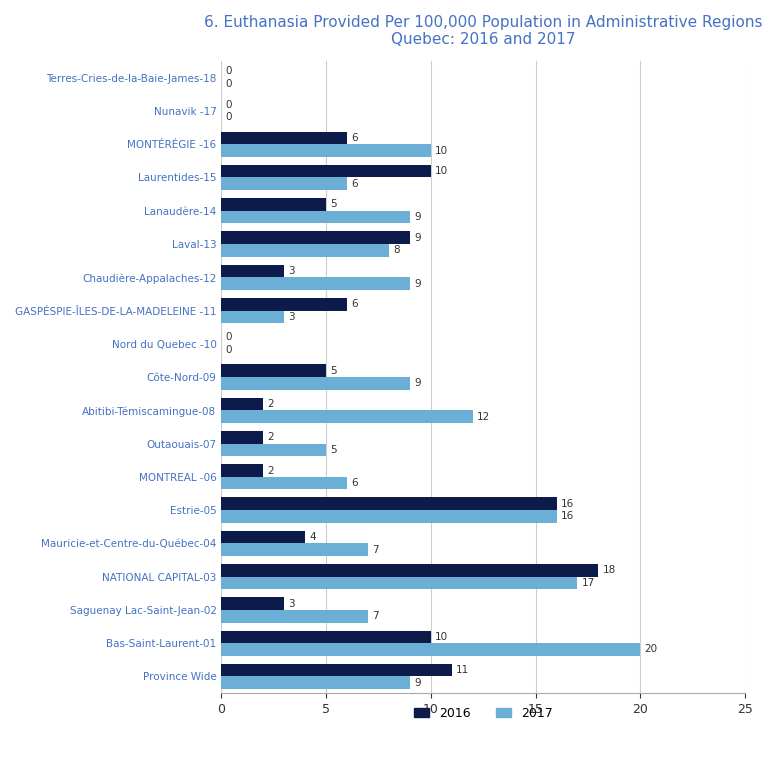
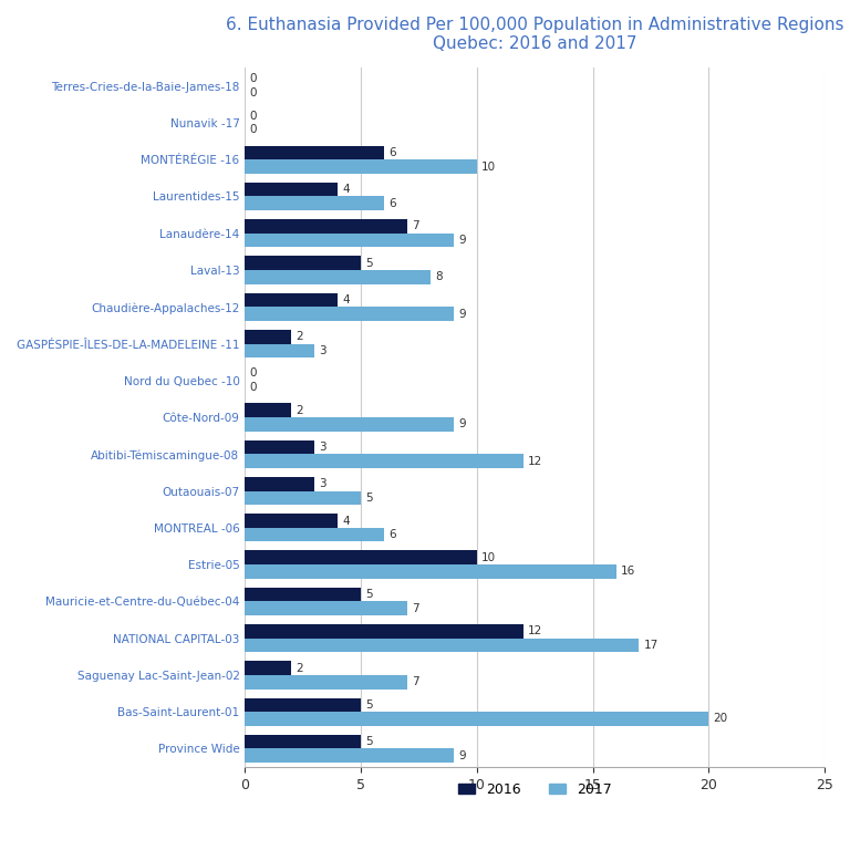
2016/Laurentides-15: 10 -> 4
2016/Lanaudère-14: 5 -> 7
2016/Laval-13: 9 -> 5
2016/Chaudière-Appalaches-12: 3 -> 4
2016/GASPÉSPIE-ÎLES-DE-LA-MADELEINE -11: 6 -> 2
2016/Côte-Nord-09: 5 -> 2
2016/Abitibi-Témiscamingue-08: 2 -> 3
2016/Outaouais-07: 2 -> 3
2016/MONTREAL -06: 2 -> 4
2016/Estrie-05: 16 -> 10
2016/Mauricie-et-Centre-du-Québec-04: 4 -> 5
2016/NATIONAL CAPITAL-03: 18 -> 12
2016/Saguenay Lac-Saint-Jean-02: 3 -> 2
2016/Bas-Saint-Laurent-01: 10 -> 5
2016/Province Wide: 11 -> 5
